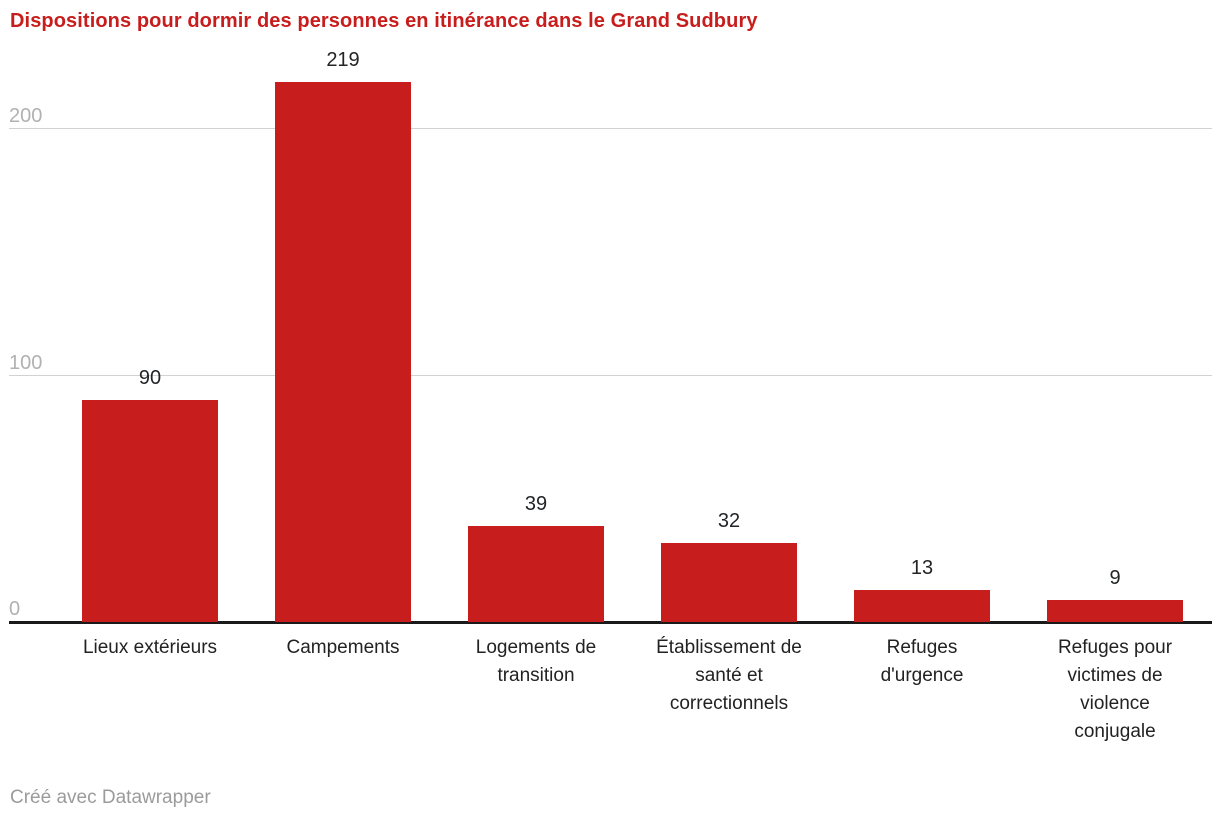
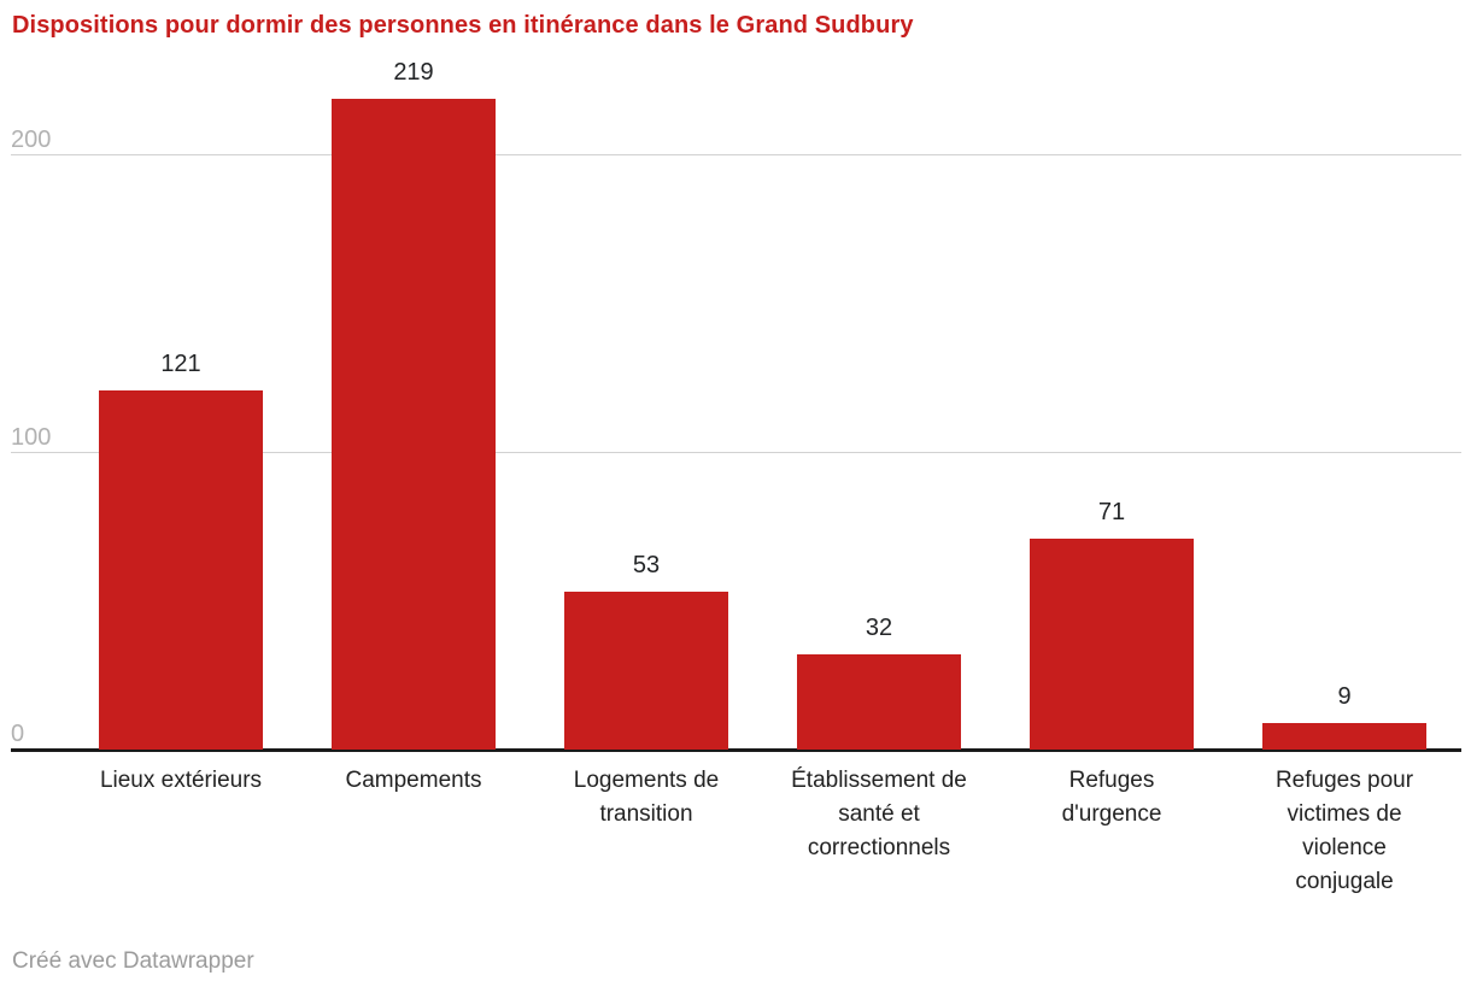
Lieux extérieurs: 90 -> 121
Logements de transition: 39 -> 53
Refuges d'urgence: 13 -> 71
